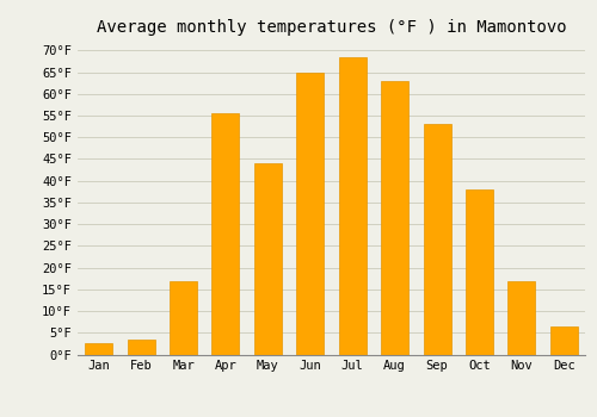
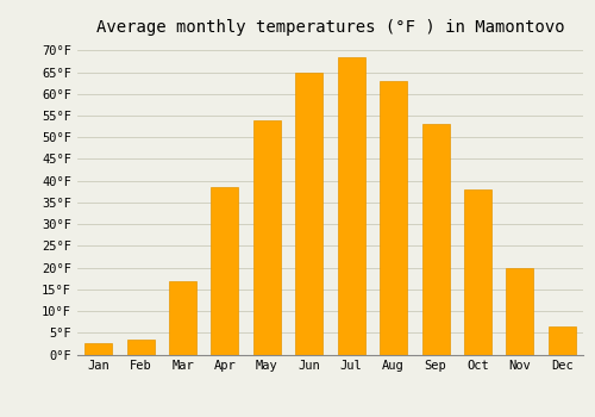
Apr: 55.5°F -> 38.5°F
May: 44.0°F -> 54.0°F
Nov: 17.0°F -> 20.0°F
